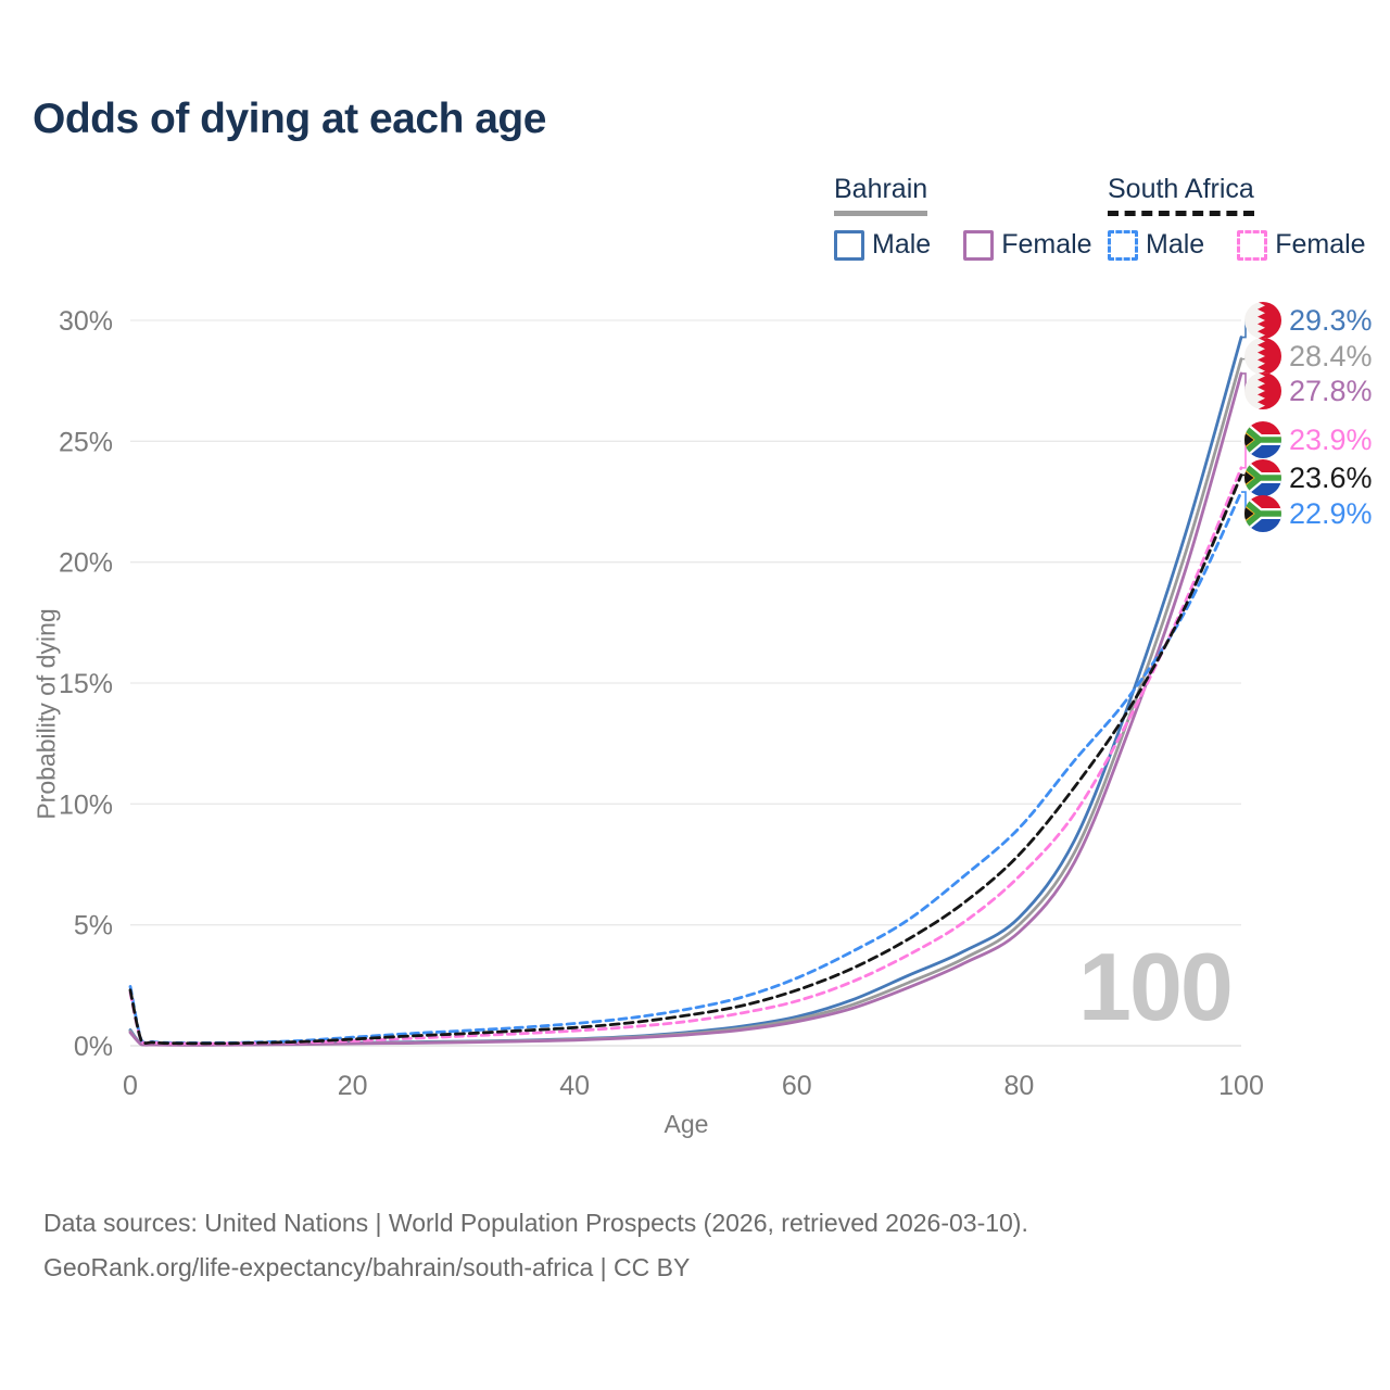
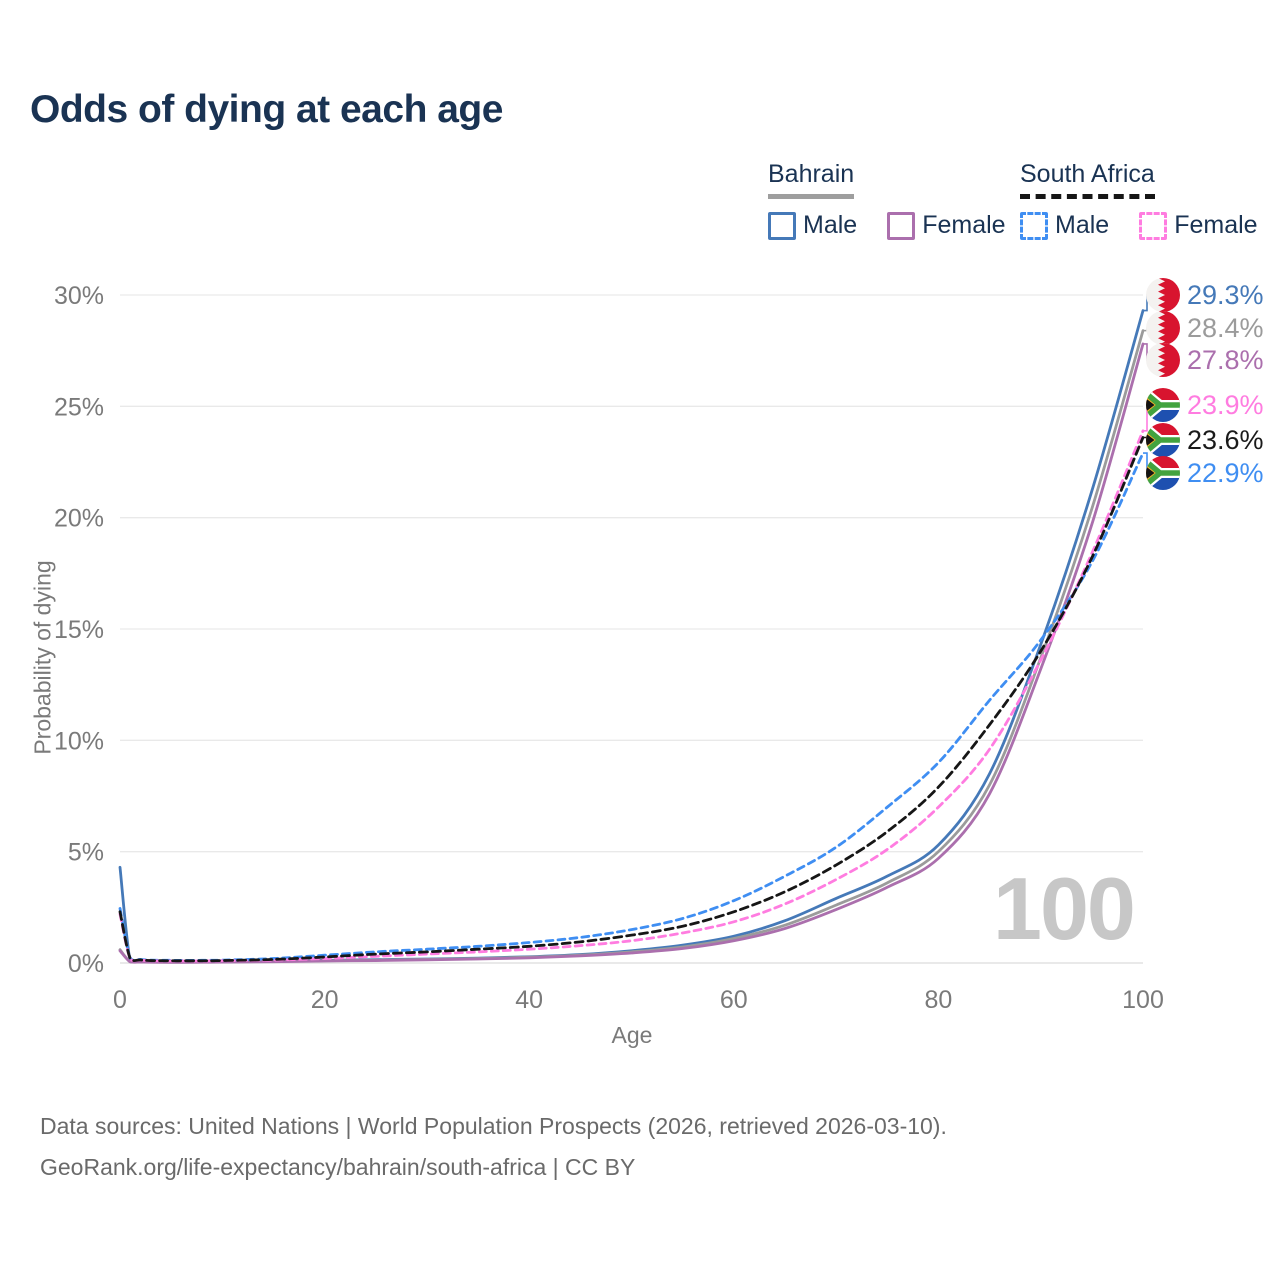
Bahrain Male/0: 0.7% -> 4.3%
